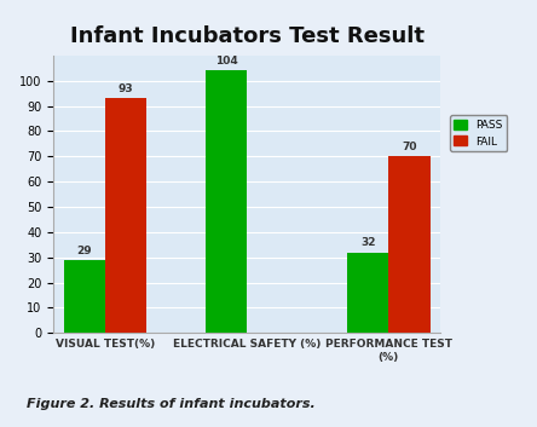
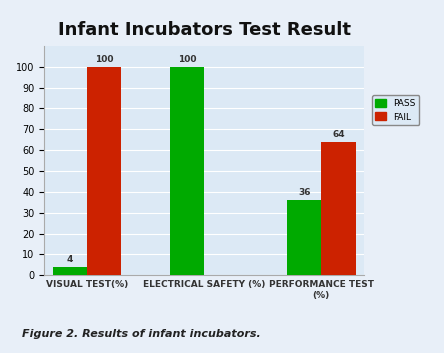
PASS/VISUAL TEST(%): 29 -> 4
FAIL/VISUAL TEST(%): 93 -> 100
PASS/ELECTRICAL SAFETY (%): 104 -> 100
PASS/PERFORMANCE TEST (%): 32 -> 36
FAIL/PERFORMANCE TEST (%): 70 -> 64
